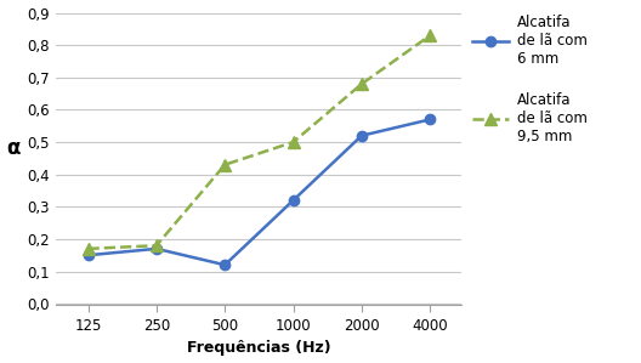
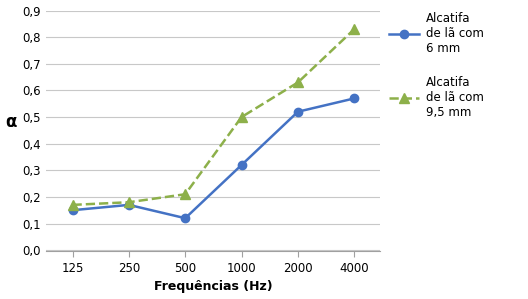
Alcatifa de lã com 9,5 mm/500: 0,43 -> 0,21
Alcatifa de lã com 9,5 mm/2000: 0,68 -> 0,63
